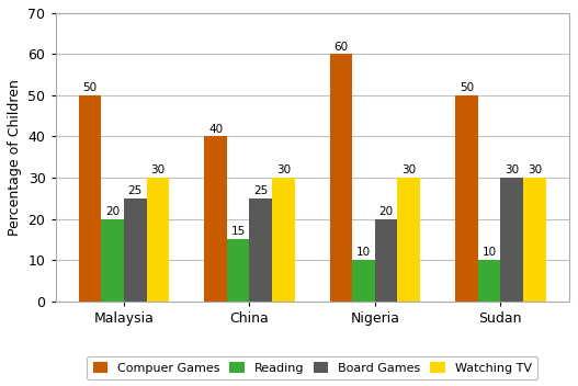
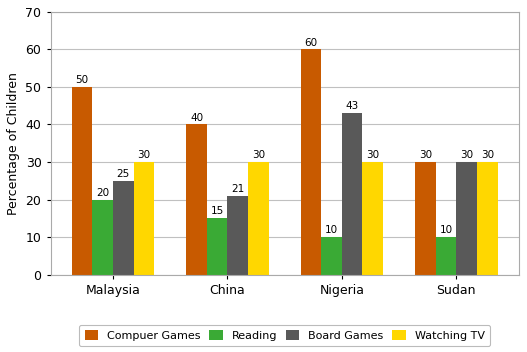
Board Games/China: 25 -> 21
Board Games/Nigeria: 20 -> 43
Compuer Games/Sudan: 50 -> 30
